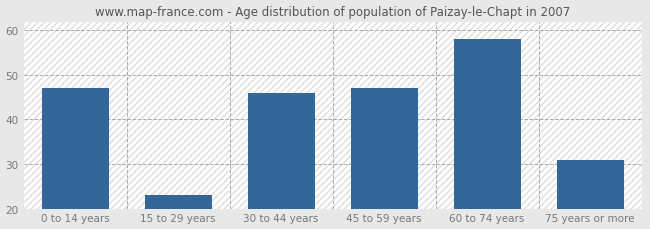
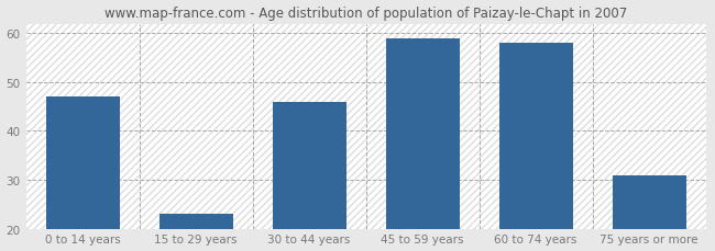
45 to 59 years: 47 -> 59
